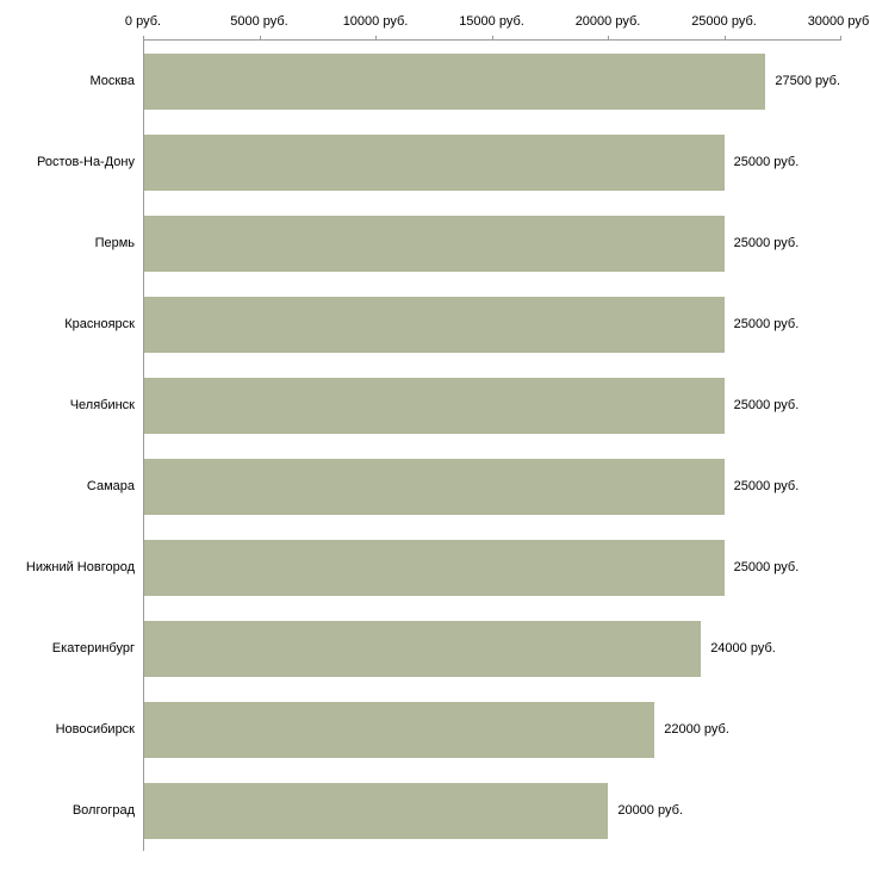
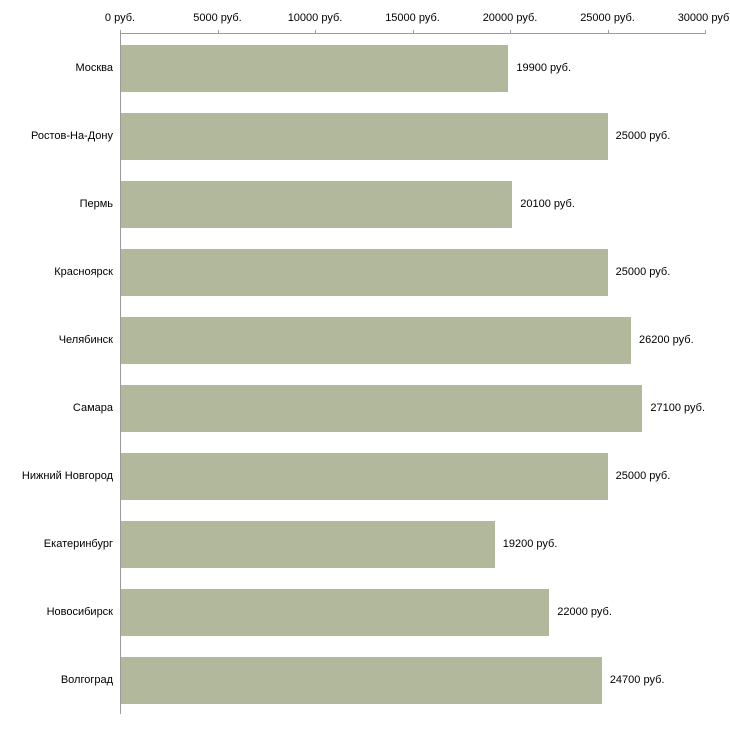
Москва: 27500 -> 19900
Пермь: 25000 -> 20100
Челябинск: 25000 -> 26200
Самара: 25000 -> 27100
Екатеринбург: 24000 -> 19200
Волгоград: 20000 -> 24700
